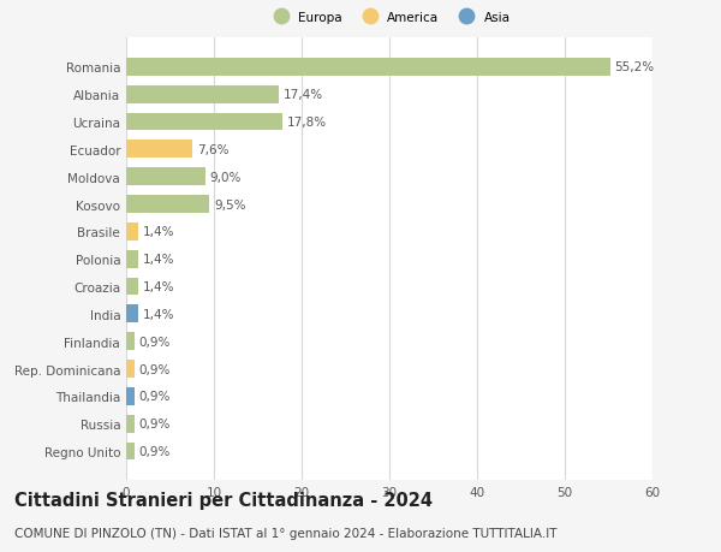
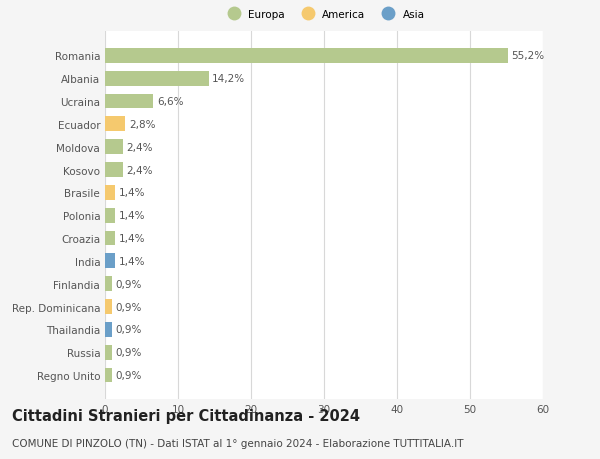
Albania: 17,4% -> 14,2%
Ucraina: 17,8% -> 6,6%
Ecuador: 7,6% -> 2,8%
Moldova: 9,0% -> 2,4%
Kosovo: 9,5% -> 2,4%
